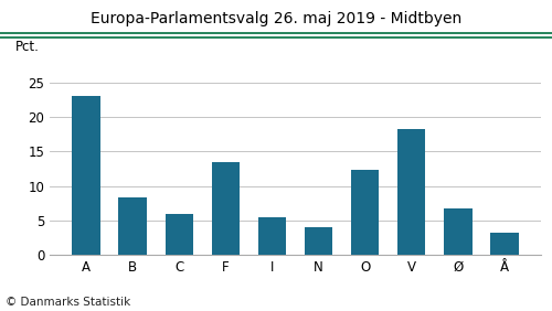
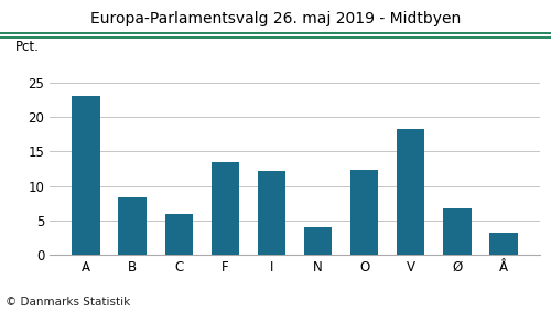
I: 5.5 -> 12.2
